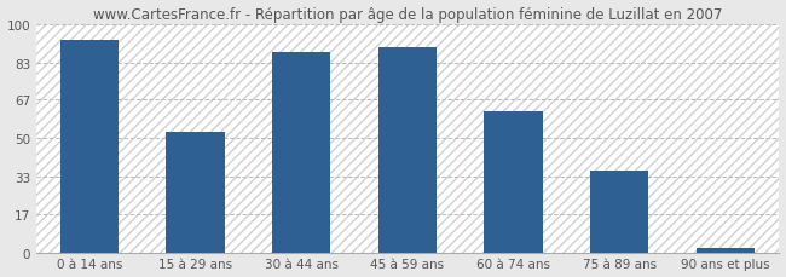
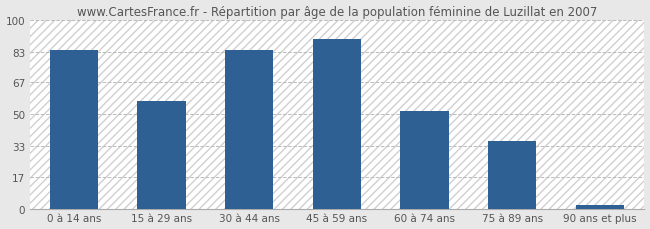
0 à 14 ans: 93 -> 84
15 à 29 ans: 53 -> 57
30 à 44 ans: 88 -> 84
60 à 74 ans: 62 -> 52
